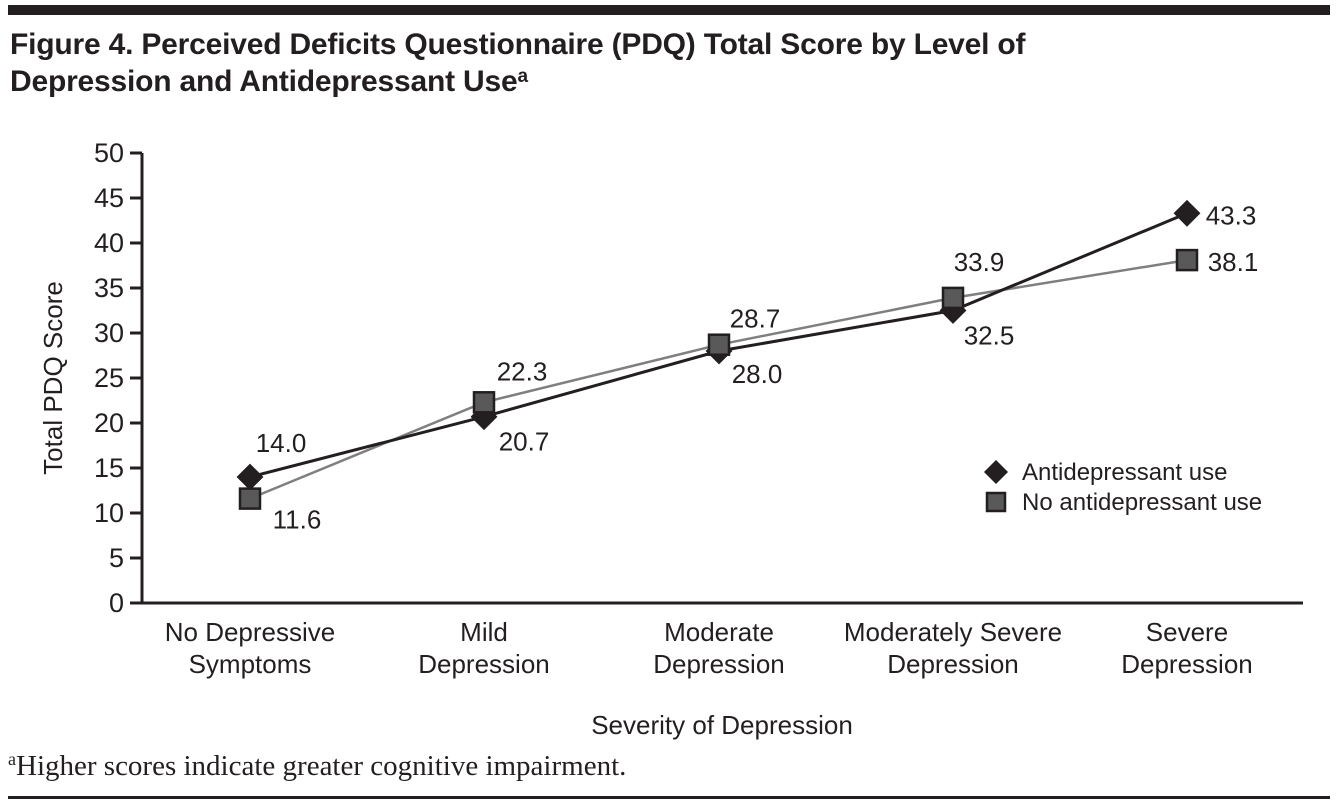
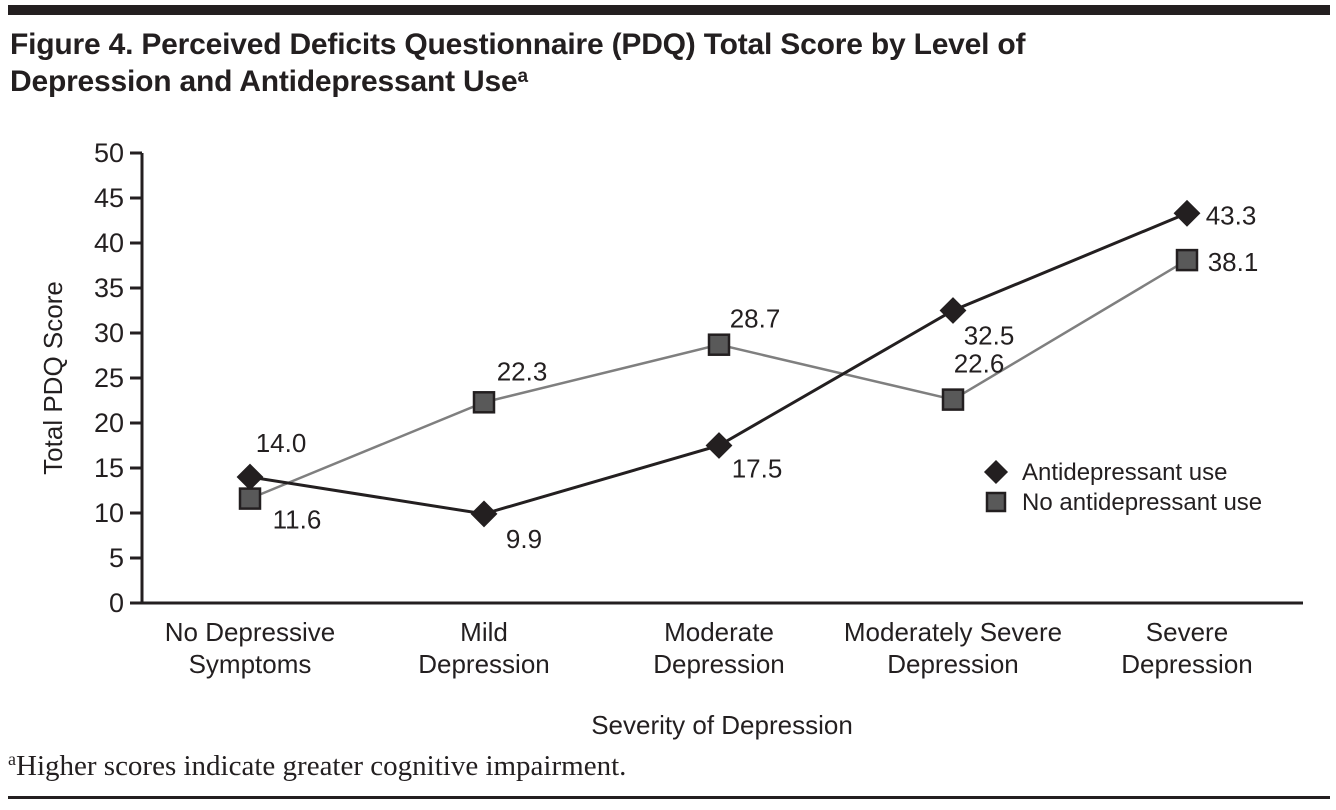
Antidepressant use/Mild Depression: 20.7 -> 9.9
Antidepressant use/Moderate Depression: 28.0 -> 17.5
No antidepressant use/Moderately Severe Depression: 33.9 -> 22.6
